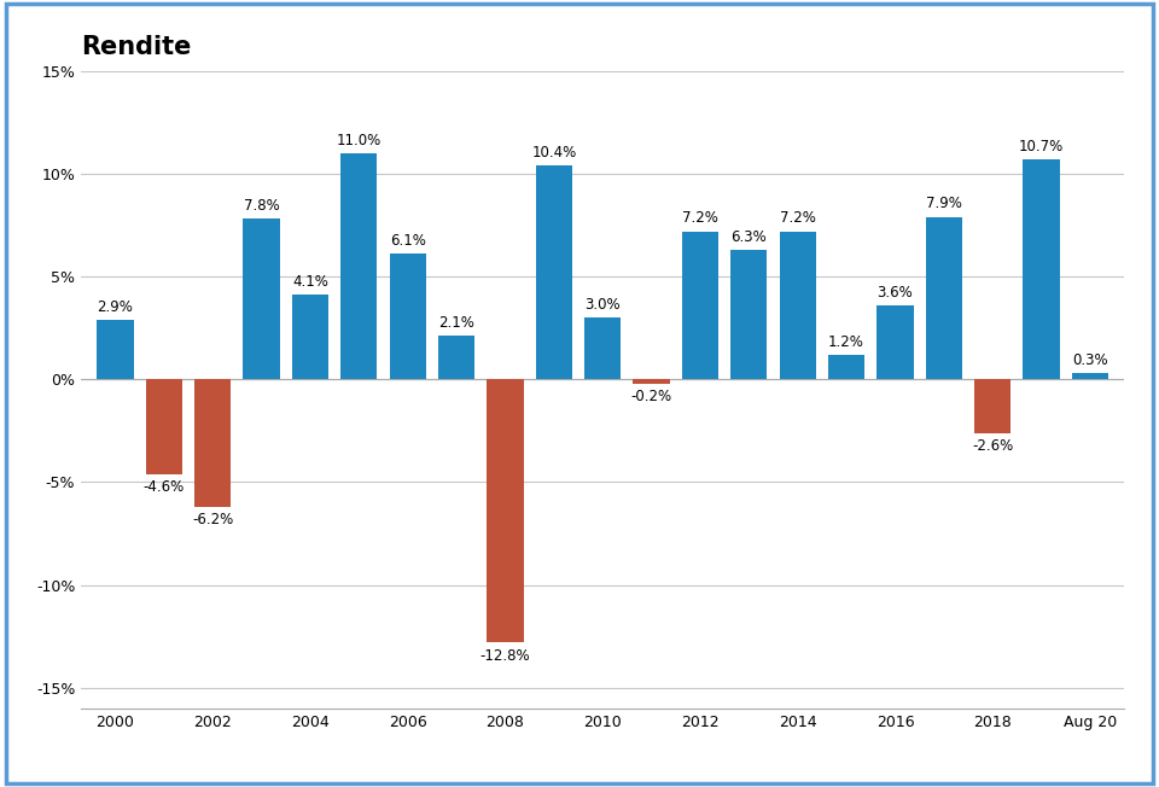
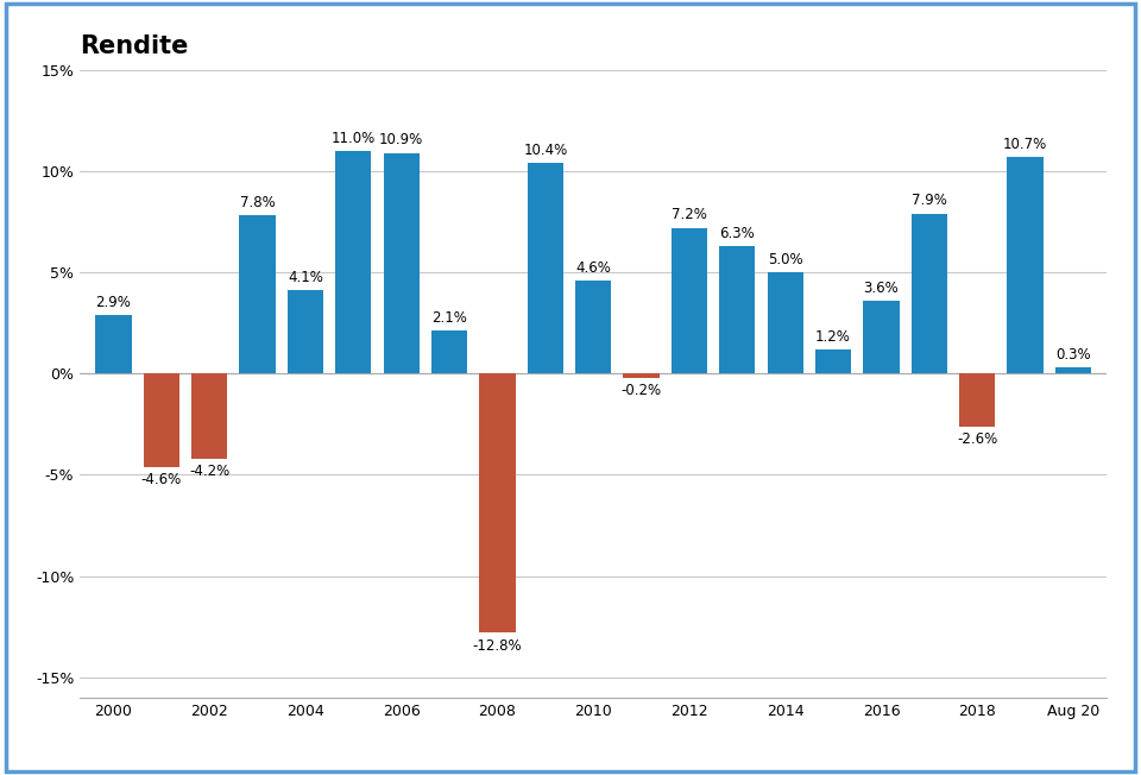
2002: -6.2% -> -4.2%
2006: 6.1% -> 10.9%
2010: 3.0% -> 4.6%
2014: 7.2% -> 5.0%
